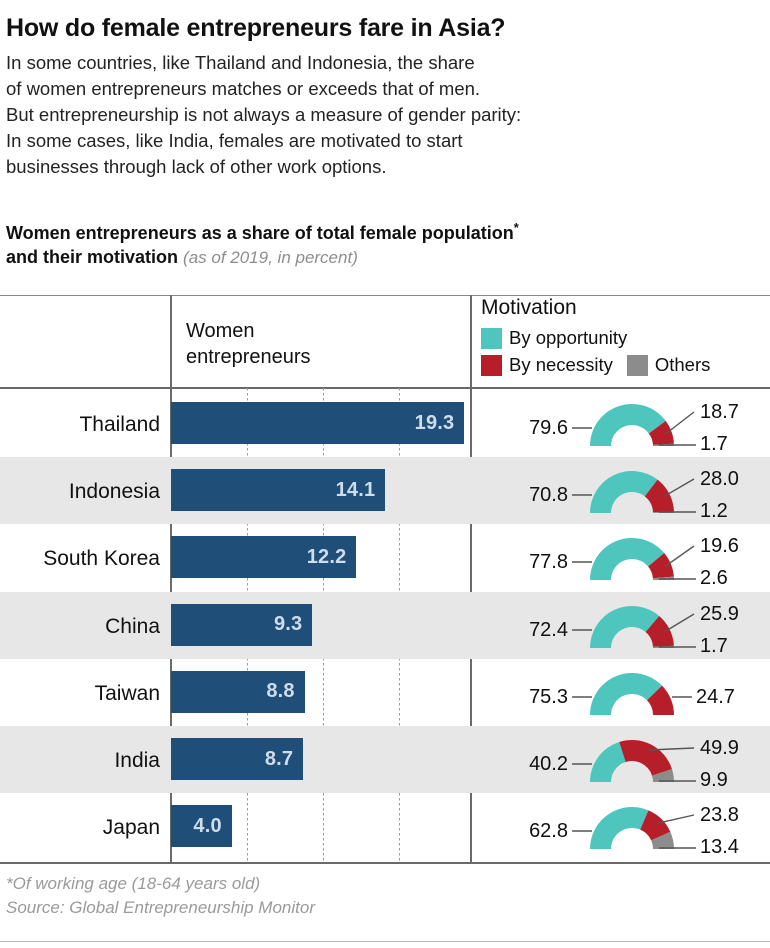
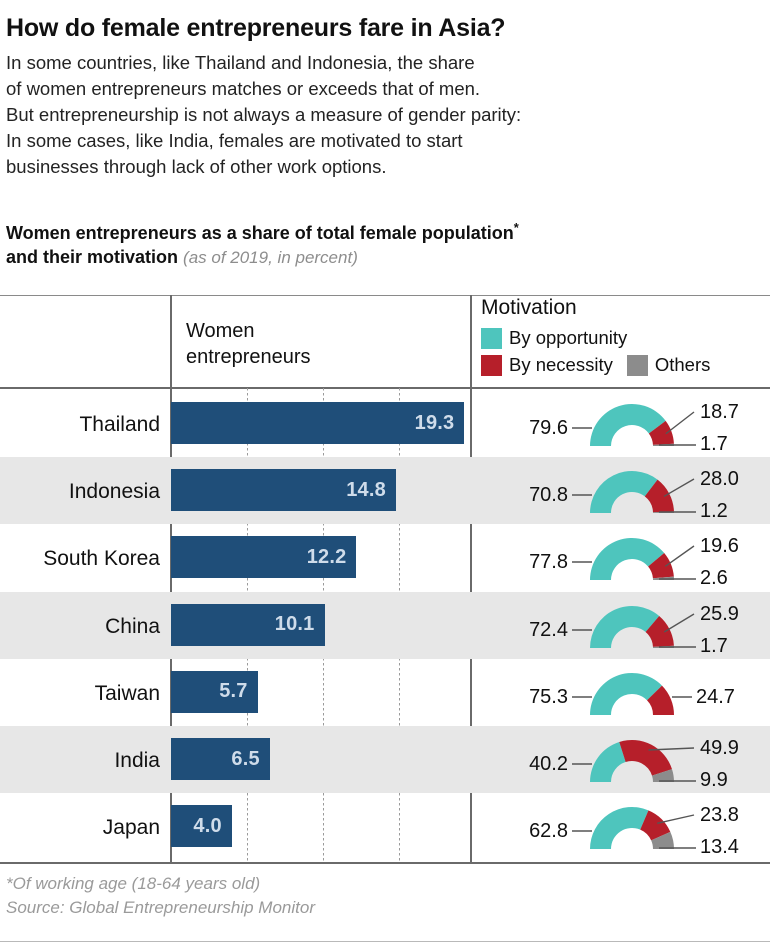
Indonesia: 14.1 -> 14.8
China: 9.3 -> 10.1
Taiwan: 8.8 -> 5.7
India: 8.7 -> 6.5
